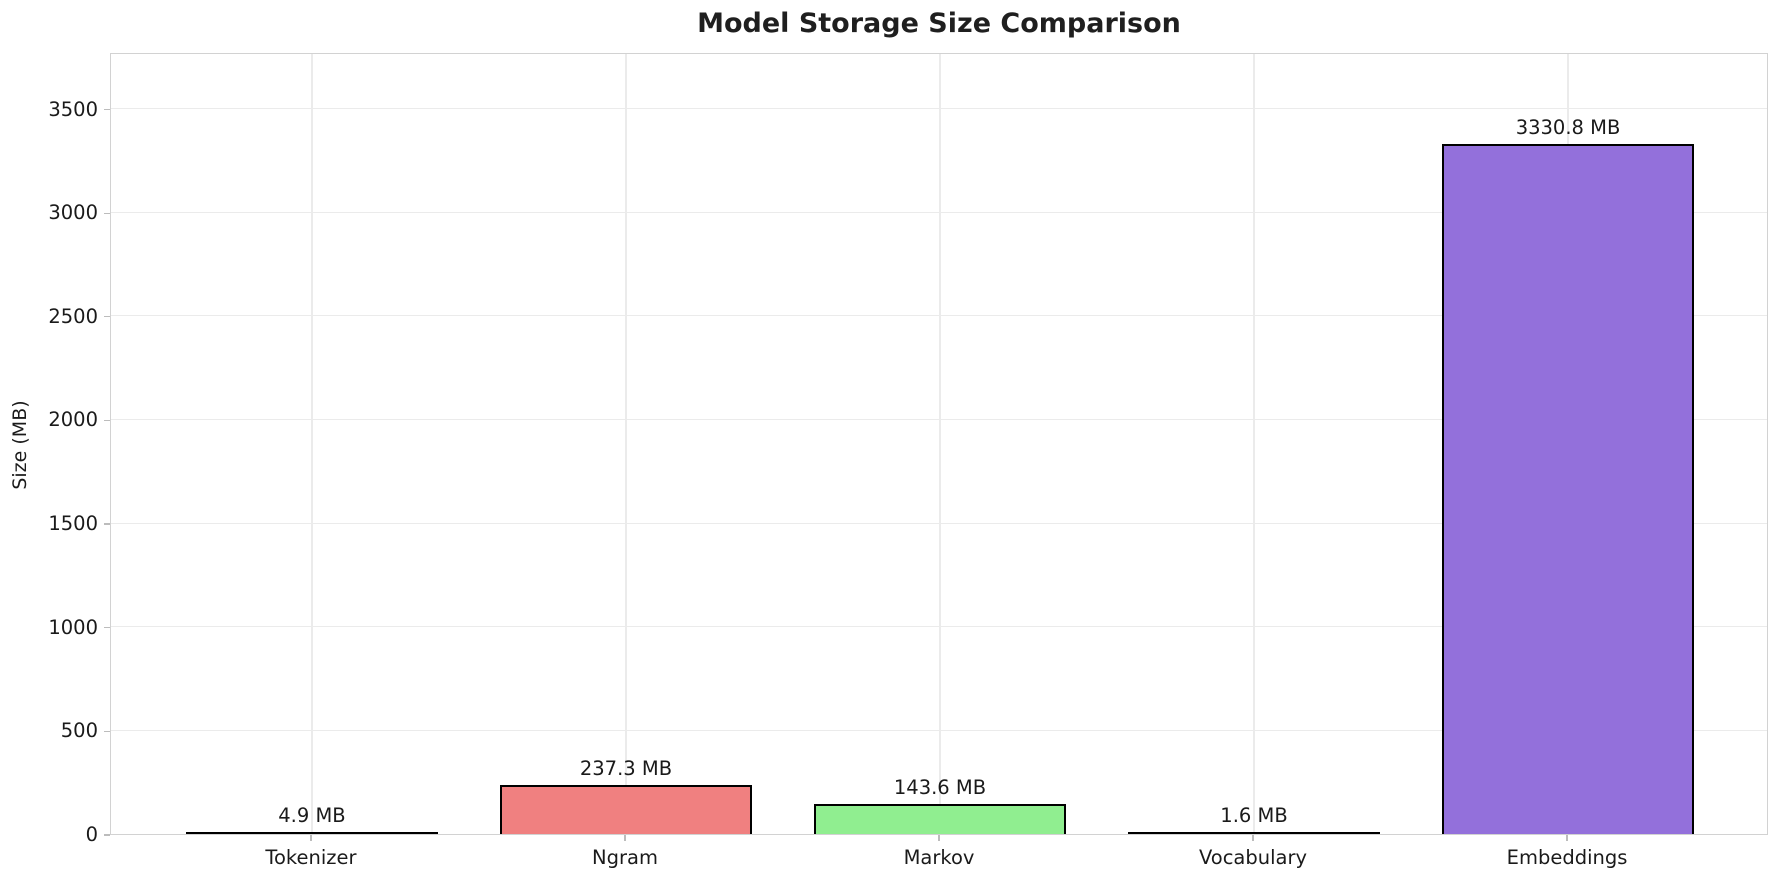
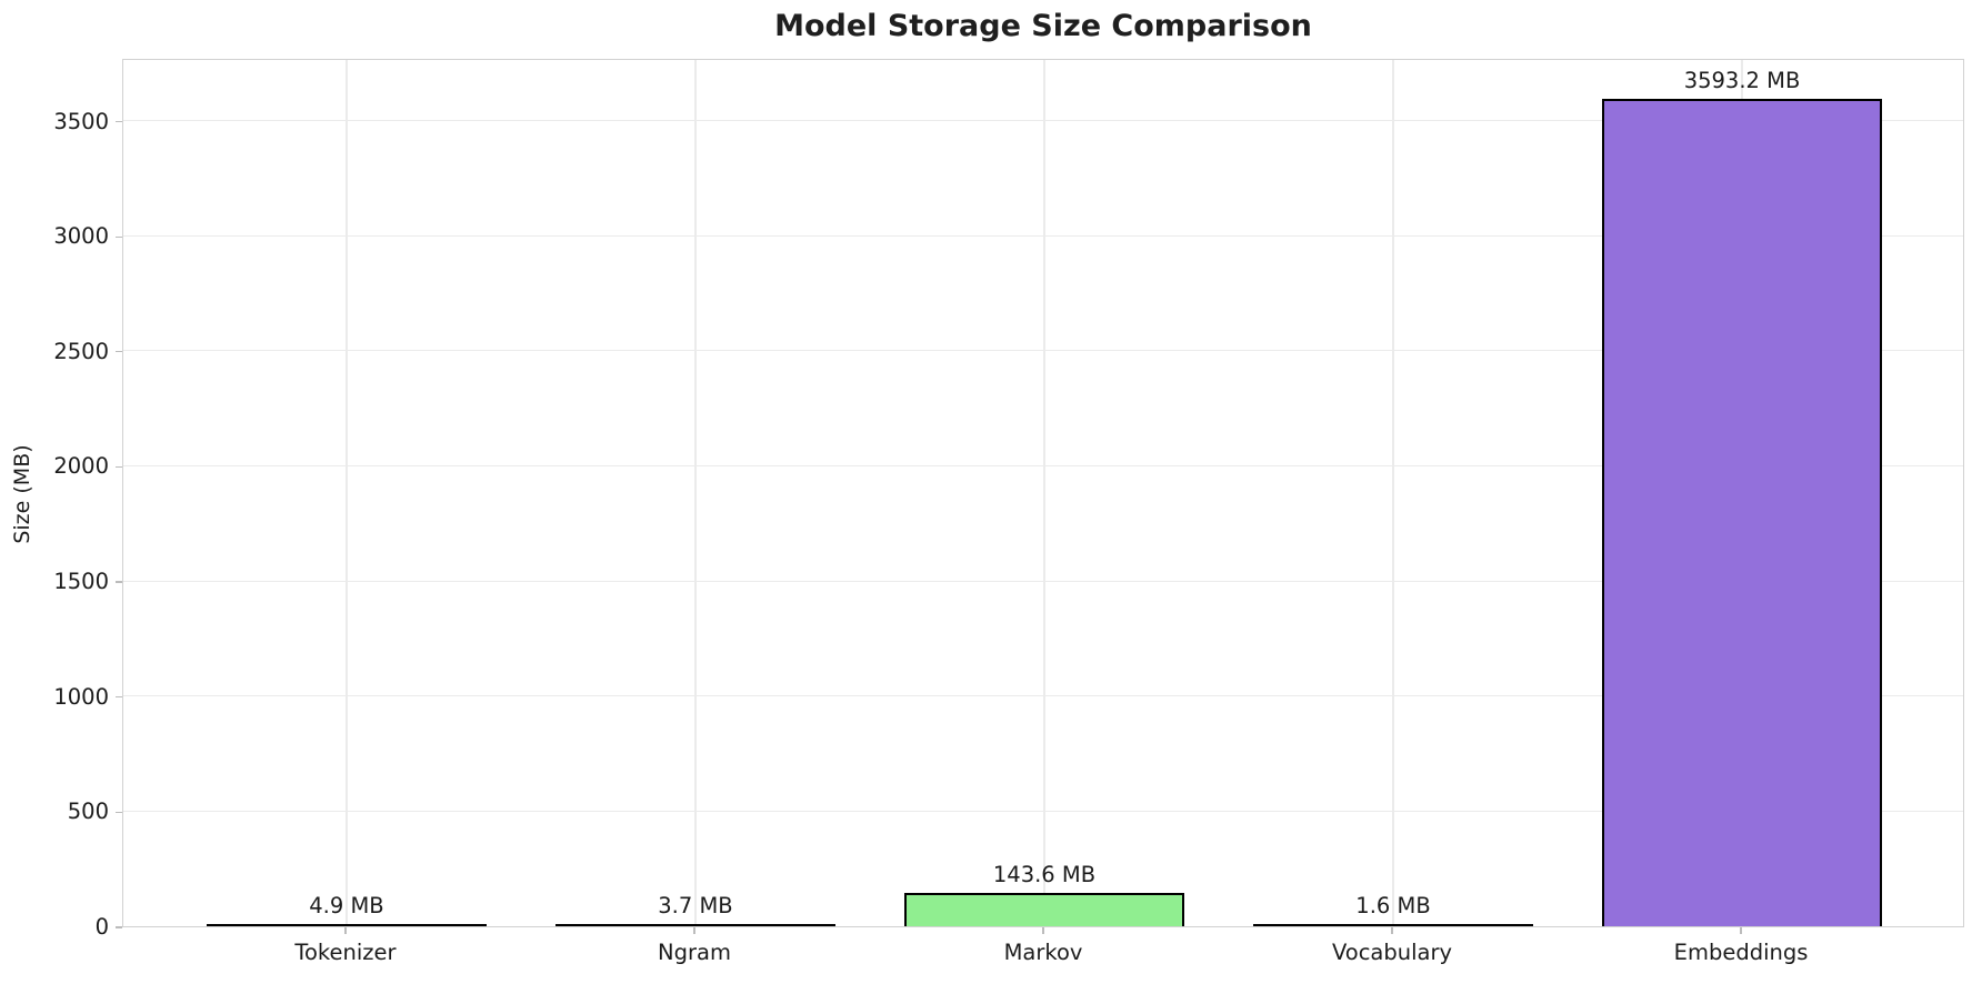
Ngram: 237.3 -> 3.7
Embeddings: 3330.8 -> 3593.2
